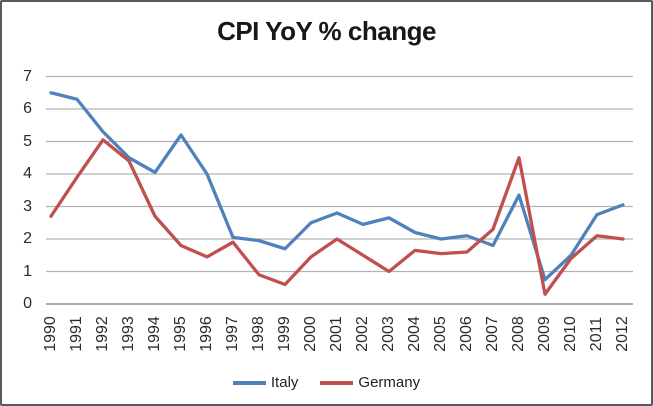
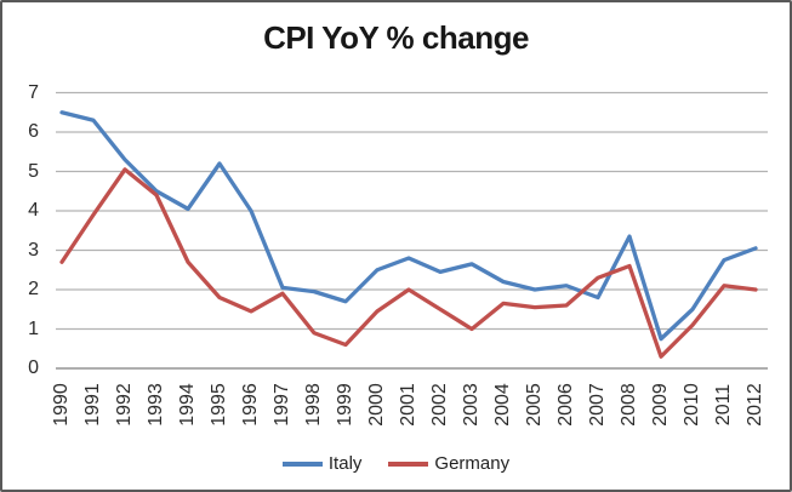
Germany/2008: 4.5 -> 2.6
Germany/2010: 1.4 -> 1.1
